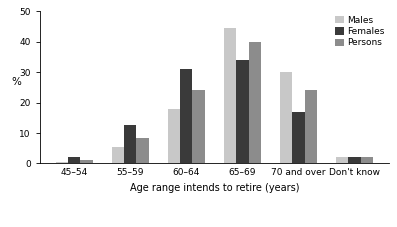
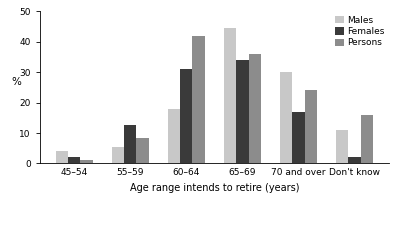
Males/45–54: 0.5 -> 4.0
Persons/60–64: 24.0 -> 42.0
Persons/65–69: 40.0 -> 36.0
Males/Don't know: 2.0 -> 11.0
Persons/Don't know: 2.0 -> 16.0
